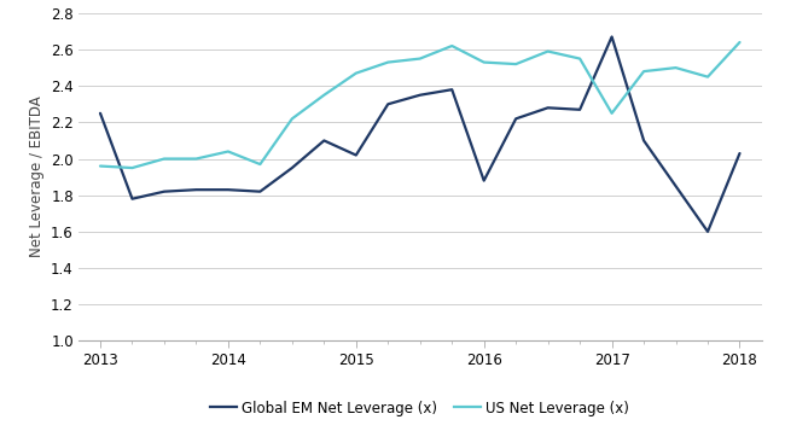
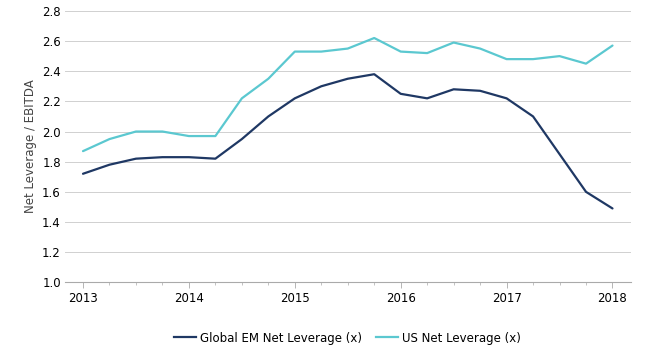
Global EM Net Leverage (x)/2013: 2.25 -> 1.72
US Net Leverage (x)/2013: 1.96 -> 1.87
US Net Leverage (x)/2014: 2.04 -> 1.97
Global EM Net Leverage (x)/2015: 2.02 -> 2.22
US Net Leverage (x)/2015: 2.47 -> 2.53
Global EM Net Leverage (x)/2016: 1.88 -> 2.25
Global EM Net Leverage (x)/2017: 2.67 -> 2.22
US Net Leverage (x)/2017: 2.25 -> 2.48
Global EM Net Leverage (x)/2018: 2.03 -> 1.49
US Net Leverage (x)/2018: 2.64 -> 2.57
